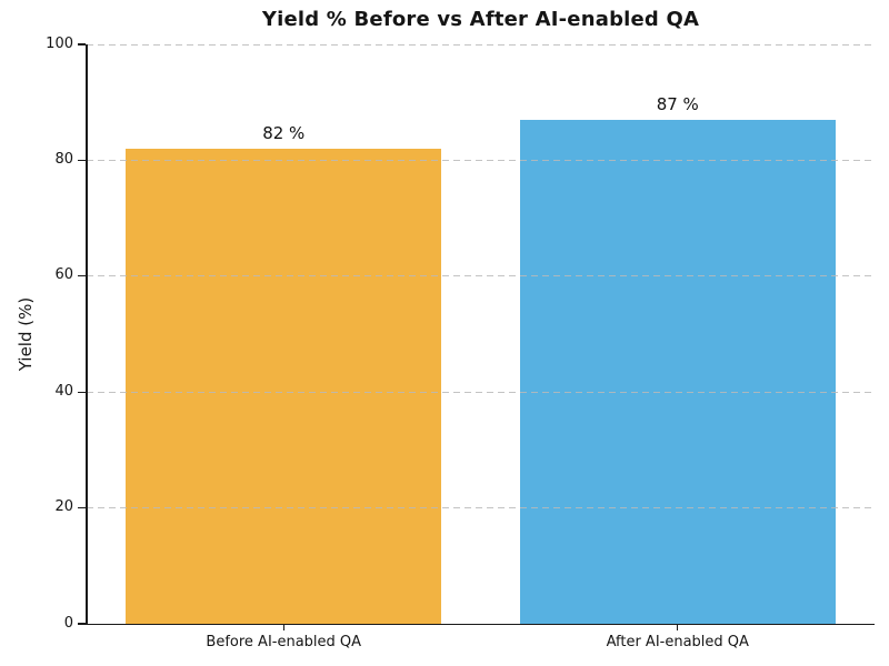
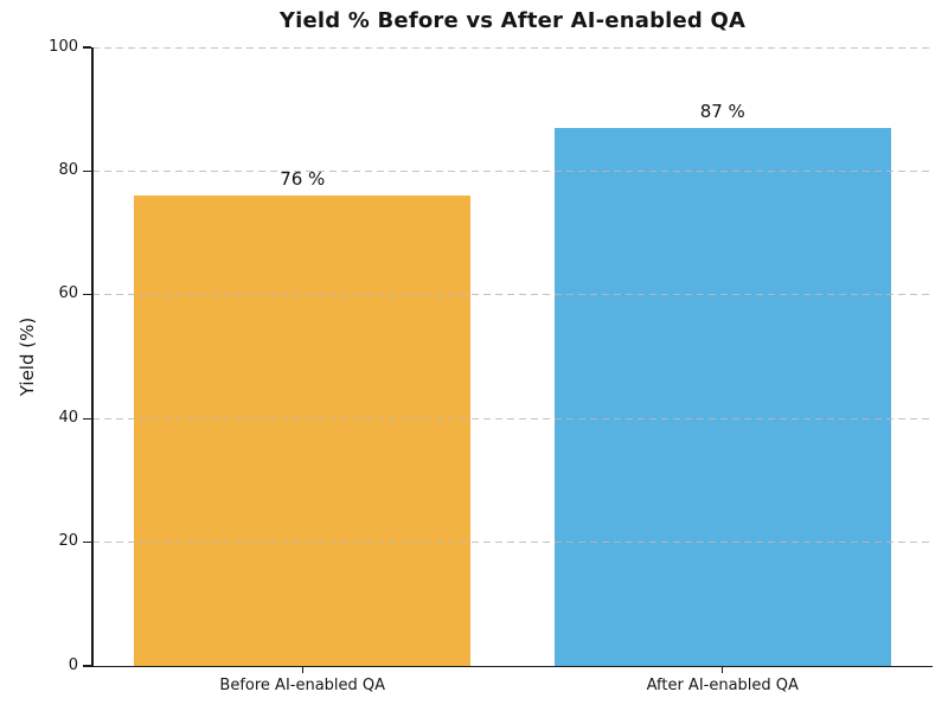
Before AI-enabled QA: 82 -> 76
